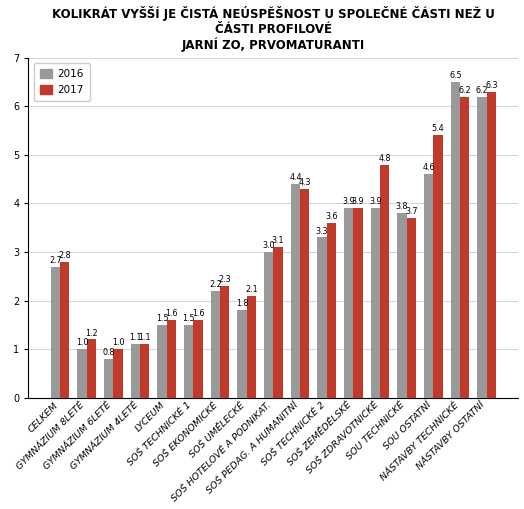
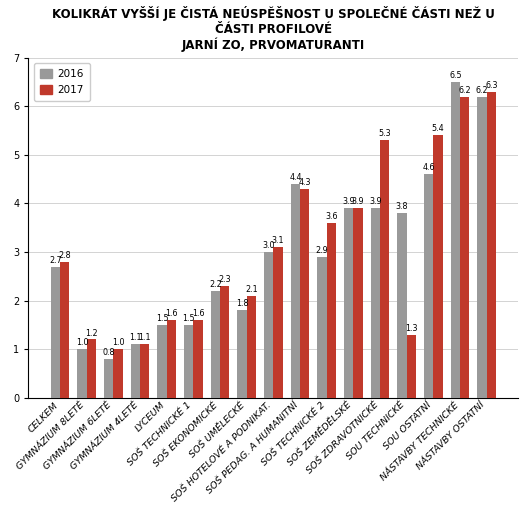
2016/SOŠ TECHNICKÉ 2: 3.3 -> 2.9
2017/SOŠ ZDRAVOTNICKÉ: 4.8 -> 5.3
2017/SOU TECHNICKÉ: 3.7 -> 1.3
